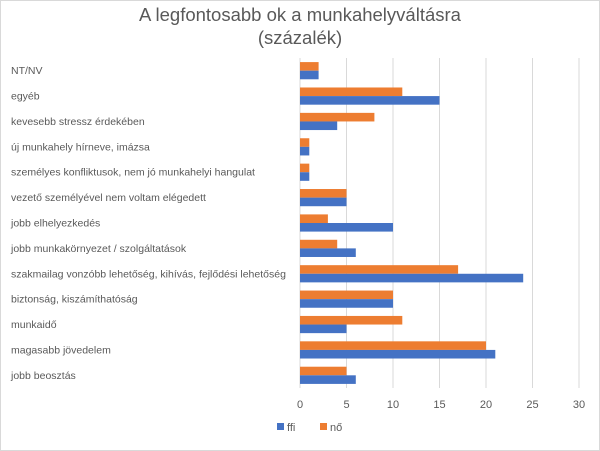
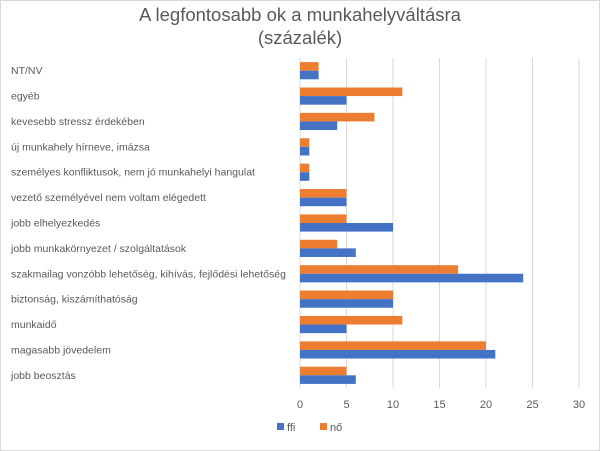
ffi/egyéb: 15 -> 5
nő/jobb elhelyezkedés: 3 -> 5
